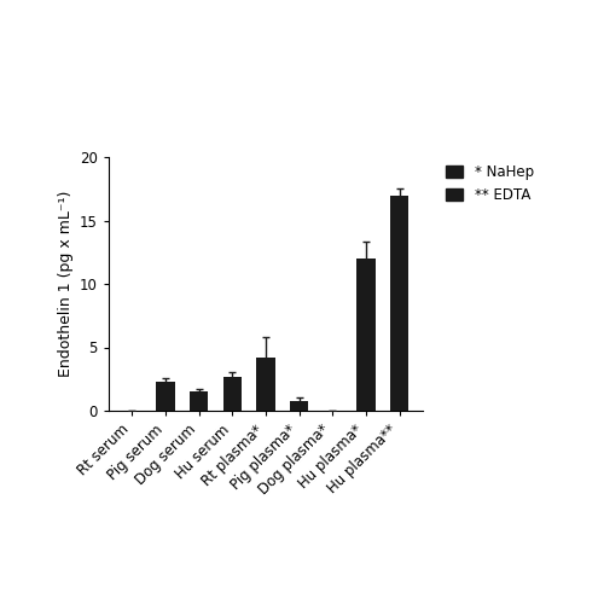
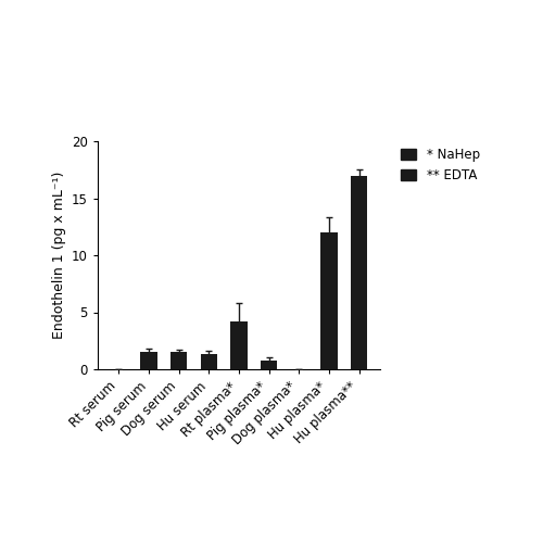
Pig serum: 2.3 -> 1.5
Hu serum: 2.7 -> 1.3
